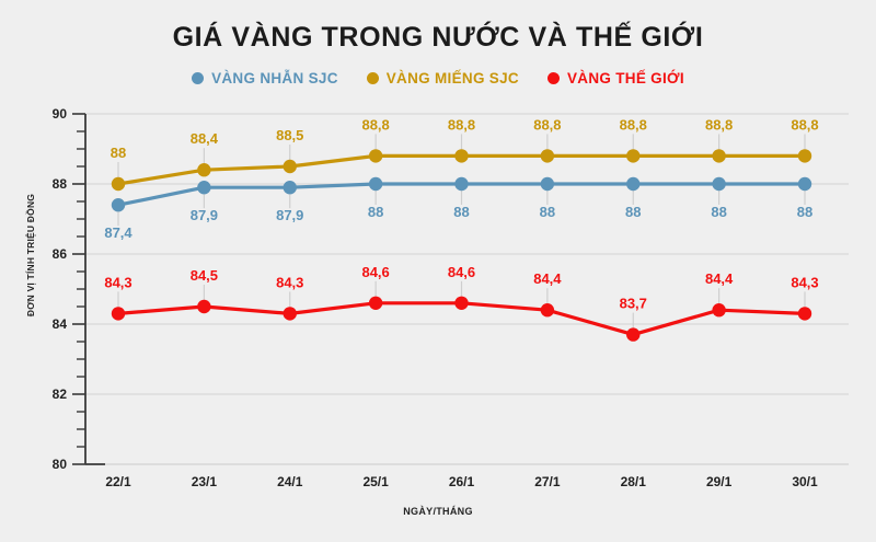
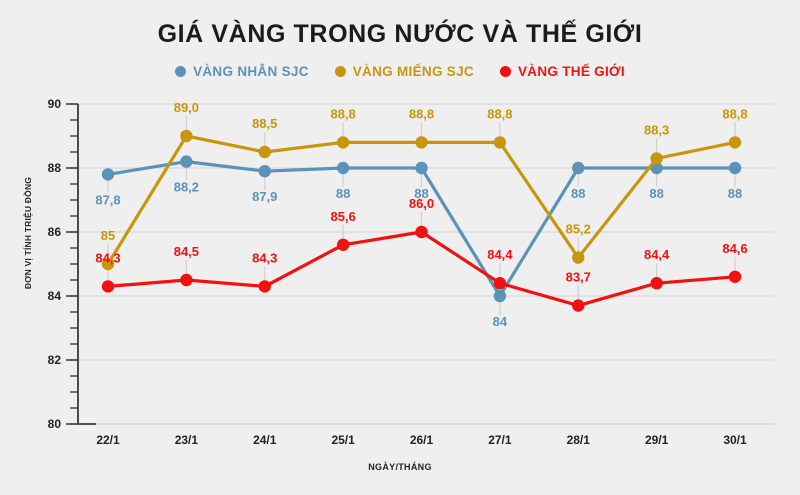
VÀNG NHẪN SJC/22/1: 87,4 -> 87,8
VÀNG MIẾNG SJC/22/1: 88 -> 85
VÀNG NHẪN SJC/23/1: 87,9 -> 88,2
VÀNG MIẾNG SJC/23/1: 88,4 -> 89,0
VÀNG THẾ GIỚI/25/1: 84,6 -> 85,6
VÀNG THẾ GIỚI/26/1: 84,6 -> 86,0
VÀNG NHẪN SJC/27/1: 88 -> 84
VÀNG MIẾNG SJC/28/1: 88,8 -> 85,2
VÀNG MIẾNG SJC/29/1: 88,8 -> 88,3
VÀNG THẾ GIỚI/30/1: 84,3 -> 84,6
